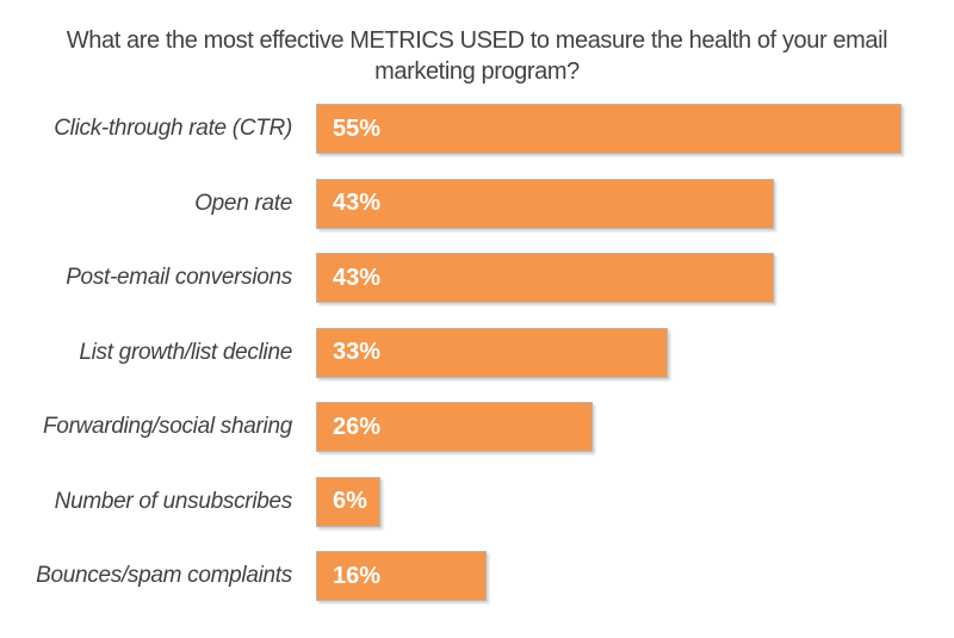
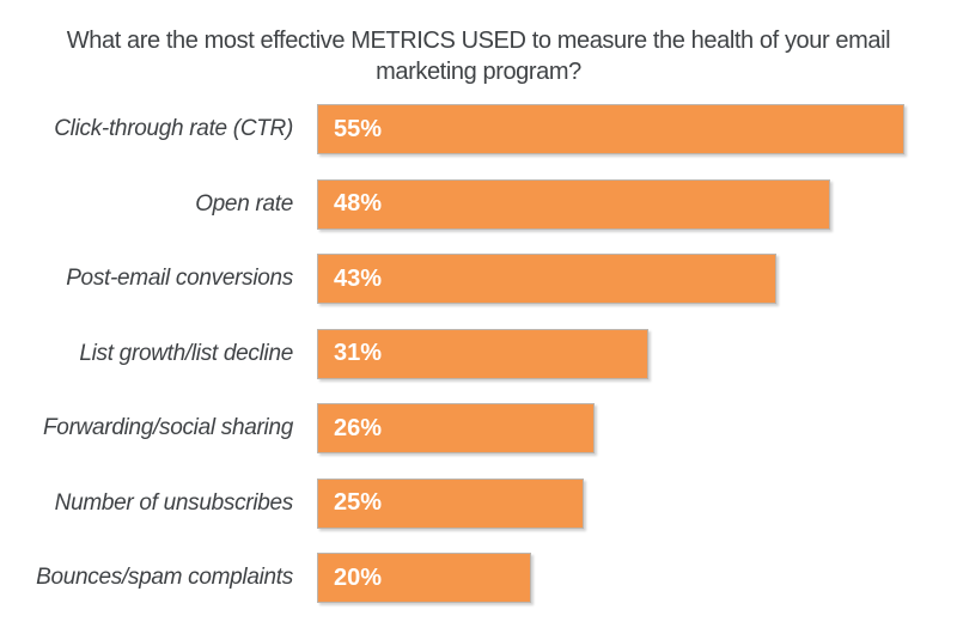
Open rate: 43% -> 48%
List growth/list decline: 33% -> 31%
Number of unsubscribes: 6% -> 25%
Bounces/spam complaints: 16% -> 20%
